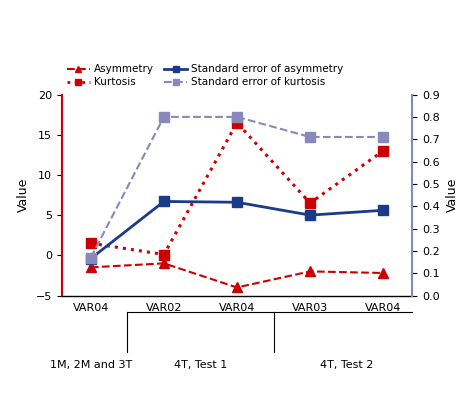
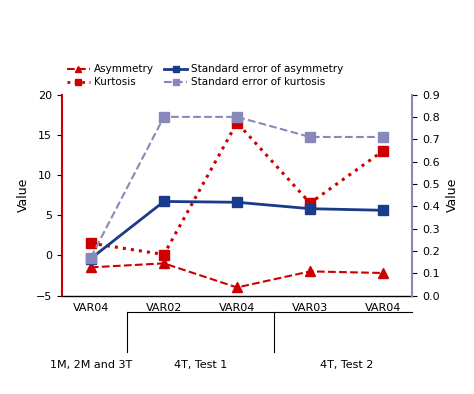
Standard error of asymmetry/VAR03: 5.0 -> 5.8
